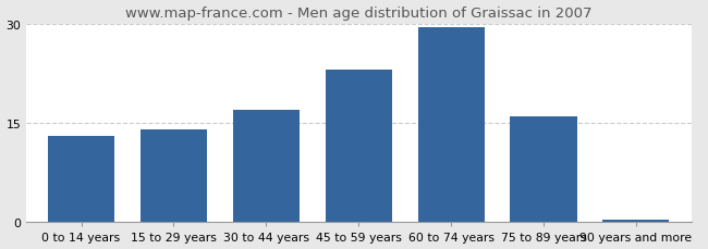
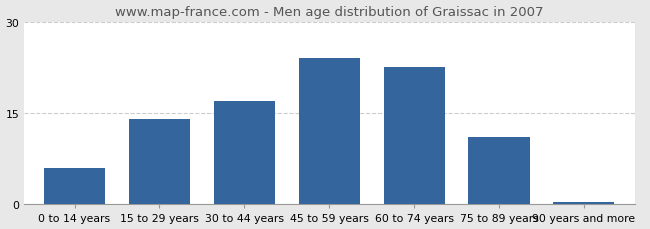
0 to 14 years: 13.0 -> 6.0
45 to 59 years: 23.0 -> 24.0
60 to 74 years: 29.5 -> 22.6
75 to 89 years: 16.0 -> 11.0
